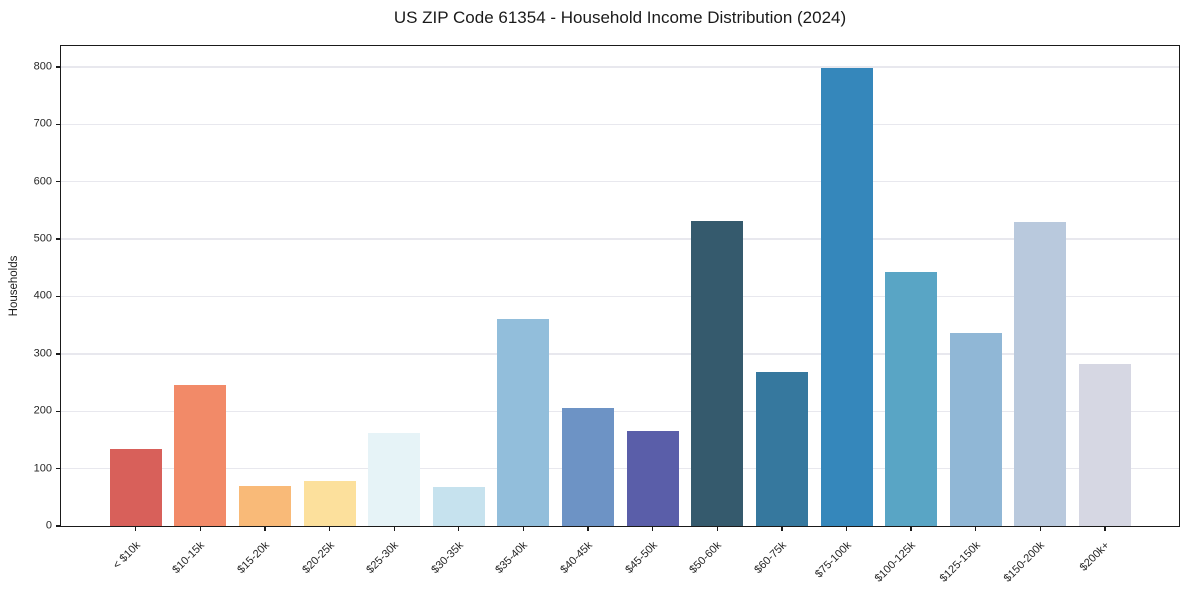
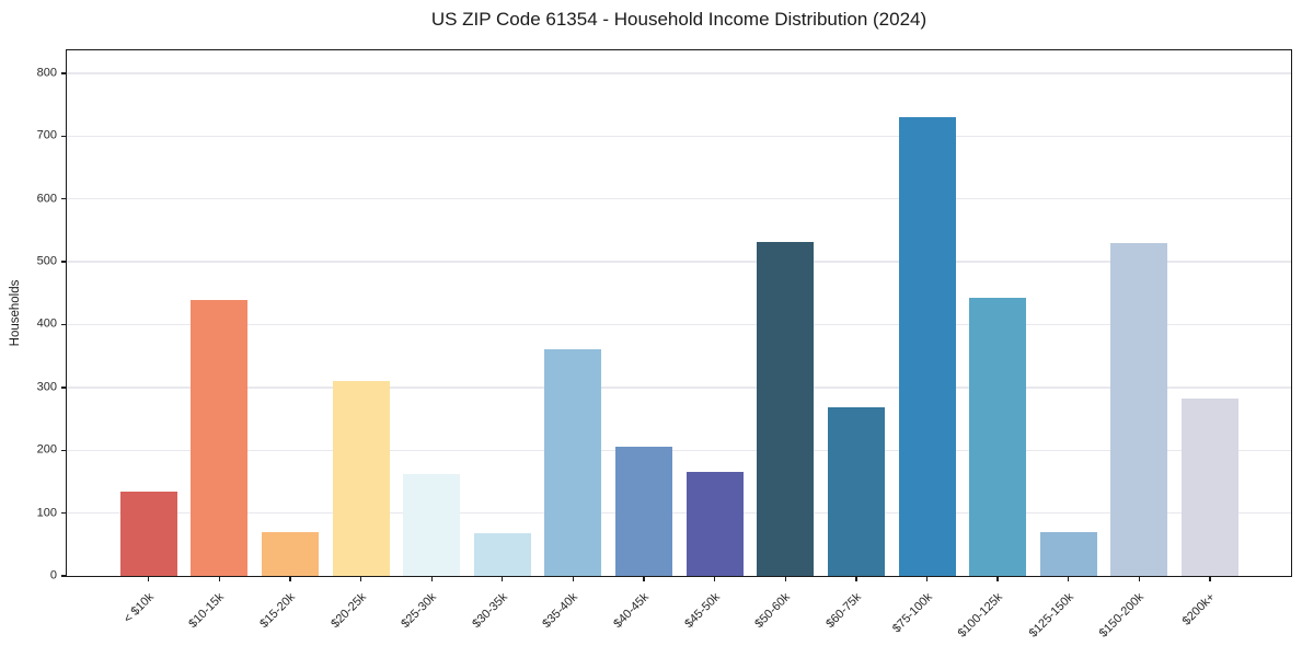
$10-15k: 240 -> 440
$20-25k: 80 -> 310
$75-100k: 800 -> 730
$125-150k: 340 -> 70
